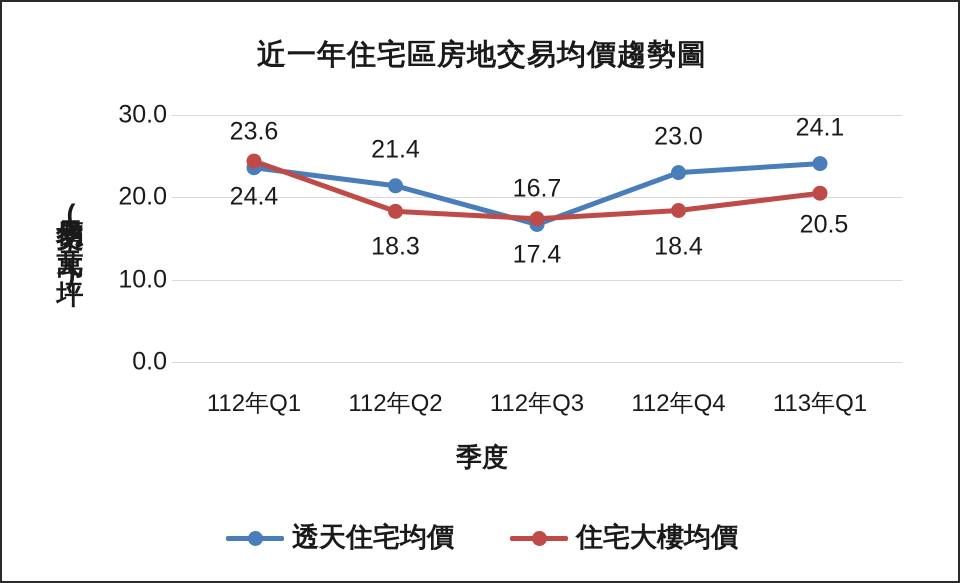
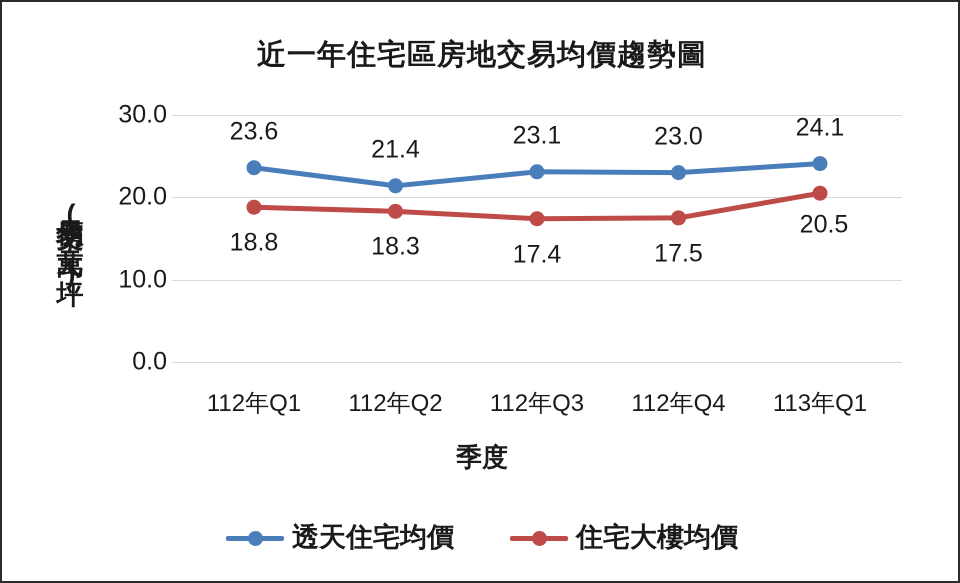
住宅大樓均價/112年Q1: 24.4 -> 18.8
透天住宅均價/112年Q3: 16.7 -> 23.1
住宅大樓均價/112年Q4: 18.4 -> 17.5
